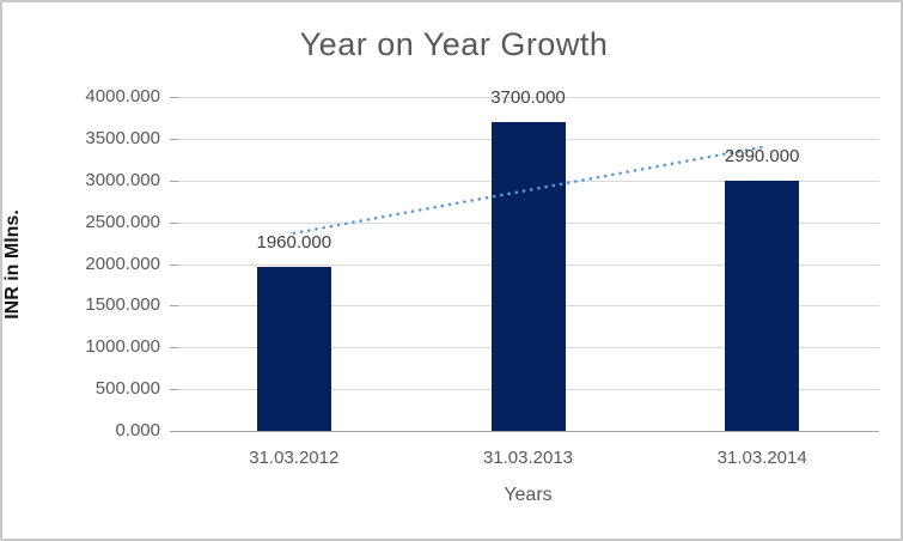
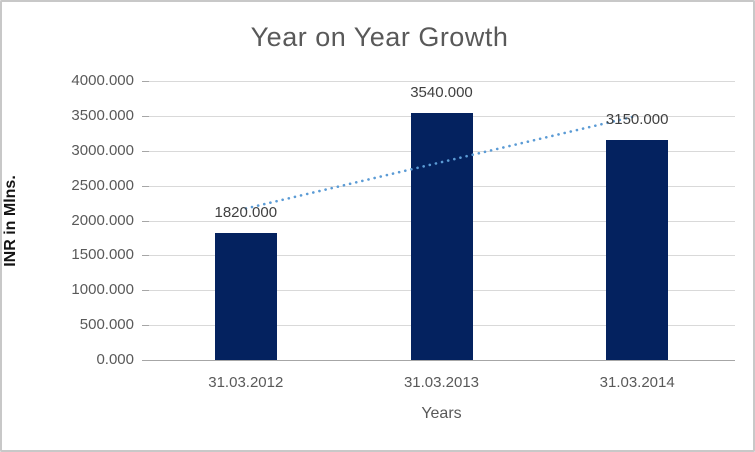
31.03.2012: 1960.000 -> 1820.000
31.03.2013: 3700.000 -> 3540.000
31.03.2014: 2990.000 -> 3150.000
